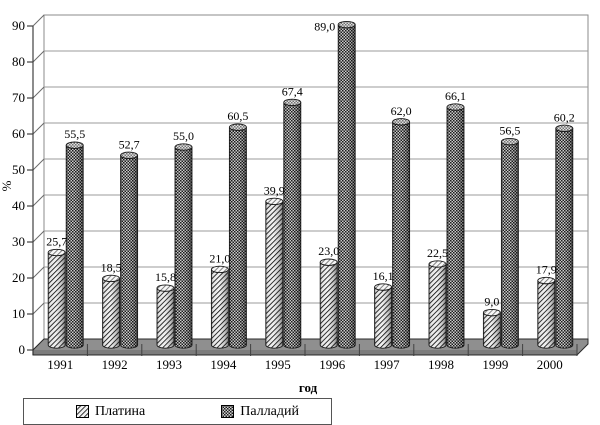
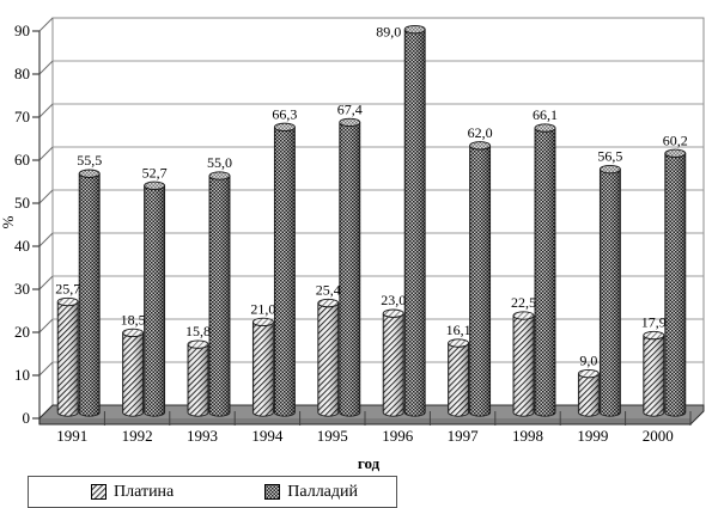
Палладий/1994: 60,5 -> 66,3
Платина/1995: 39,9 -> 25,4
